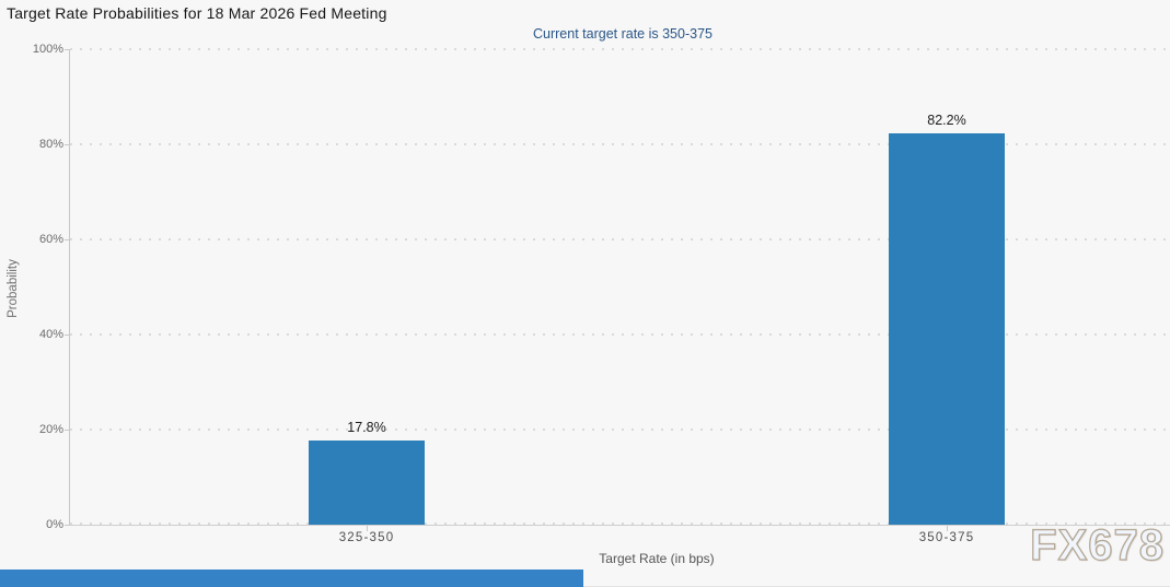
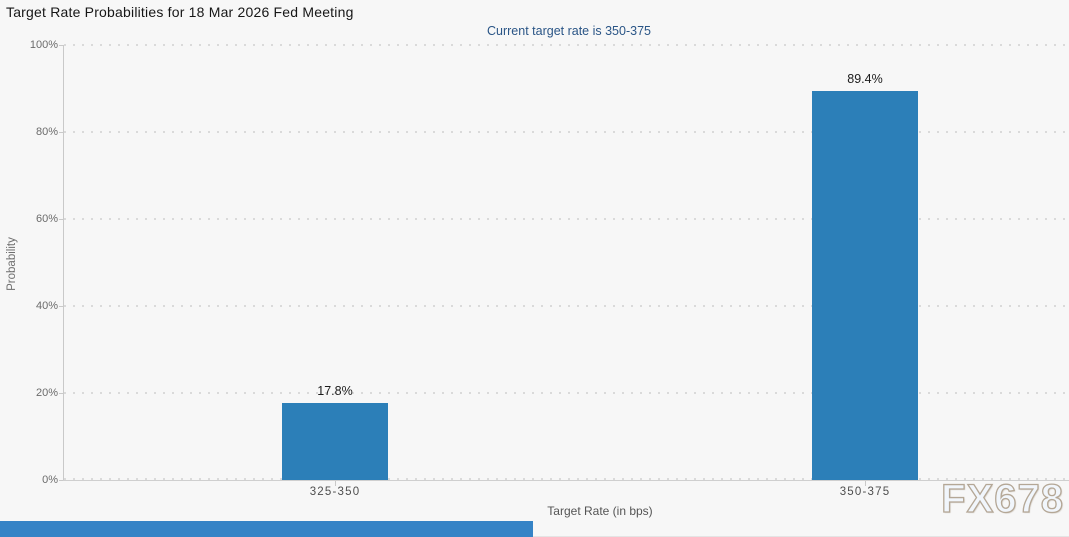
350-375: 82.2% -> 89.4%
